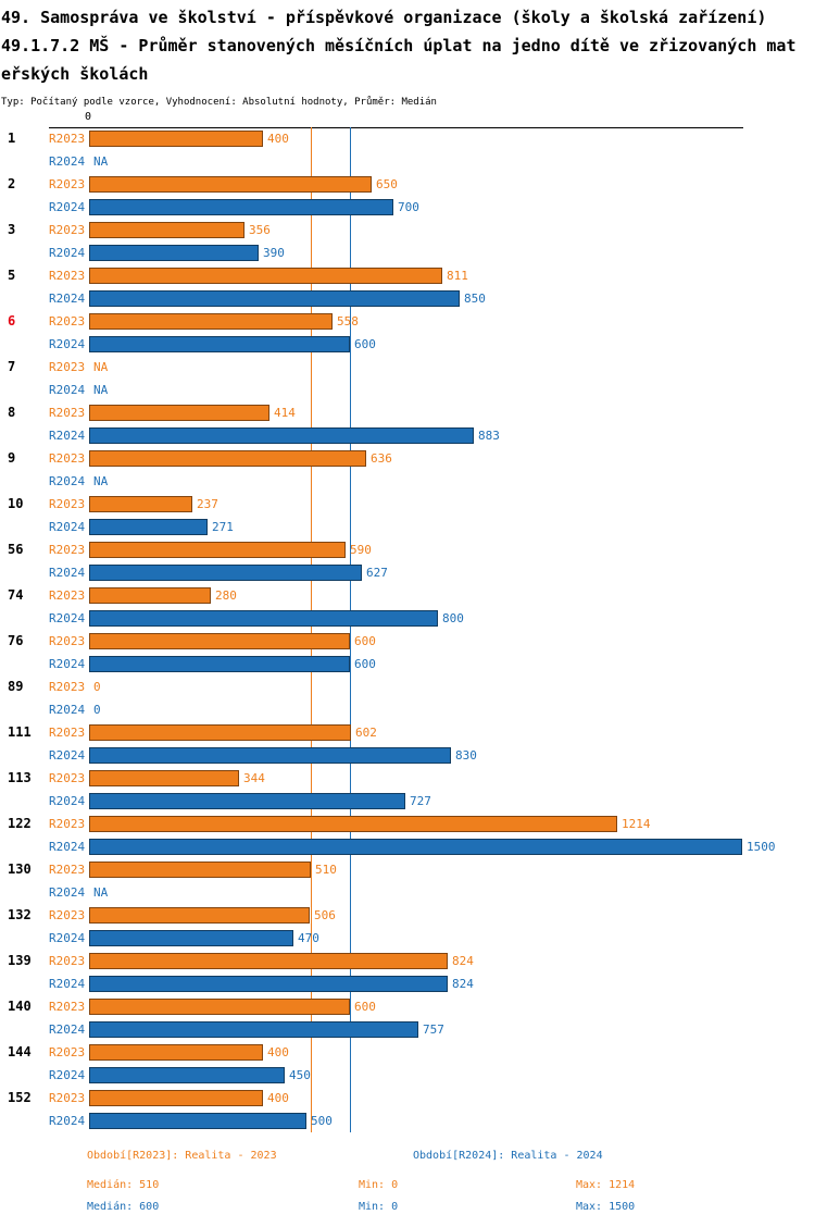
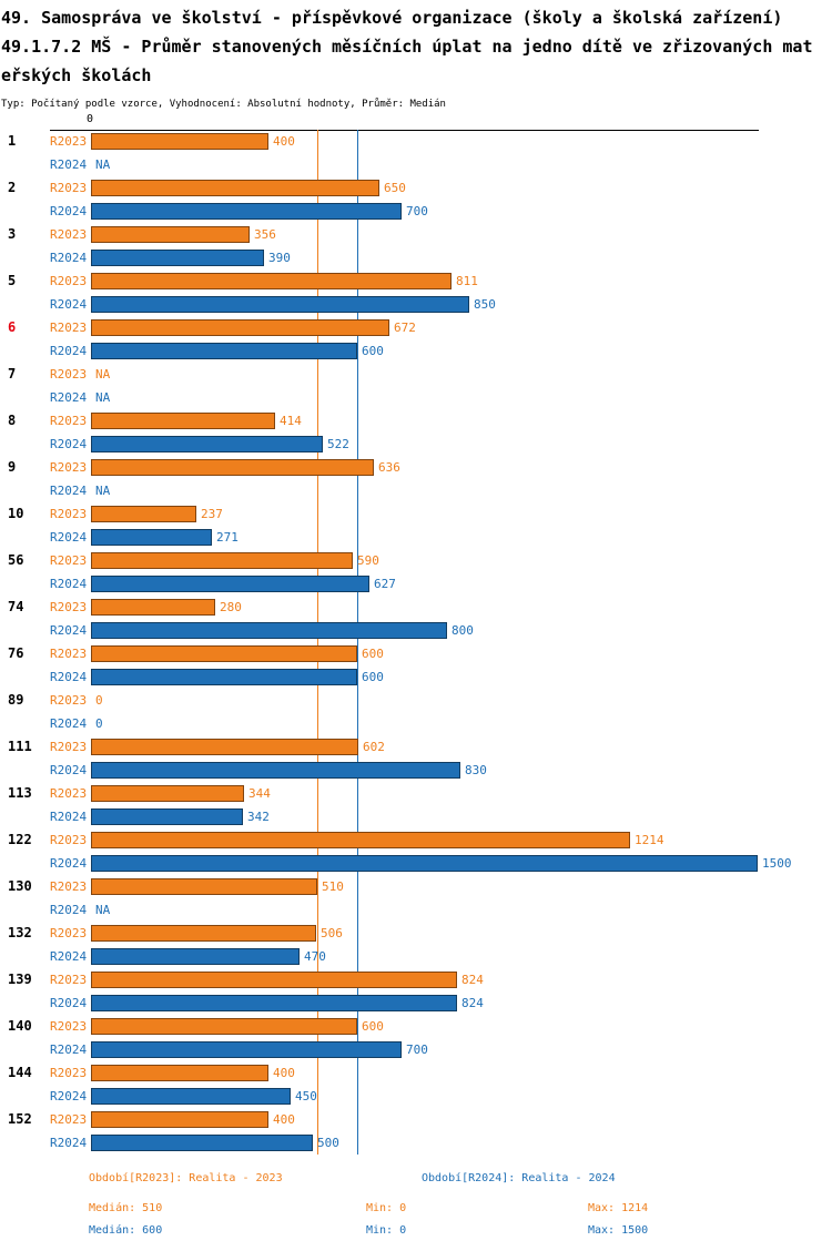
R2023/6: 558 -> 672
R2024/8: 883 -> 522
R2024/113: 727 -> 342
R2024/140: 757 -> 700
